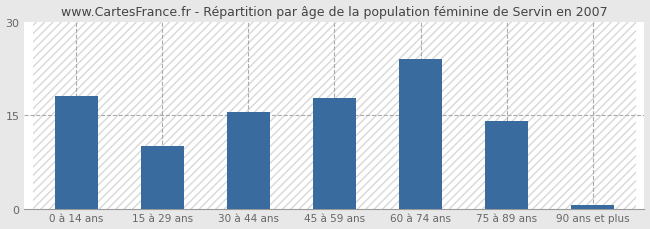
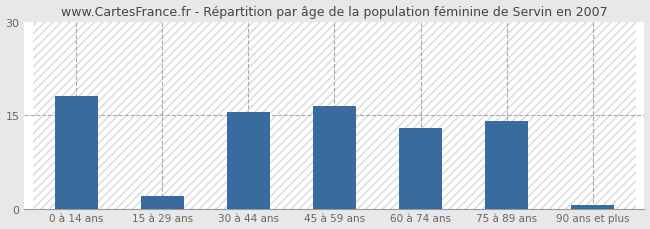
15 à 29 ans: 10.0 -> 2.0
45 à 59 ans: 17.8 -> 16.5
60 à 74 ans: 24.0 -> 13.0
